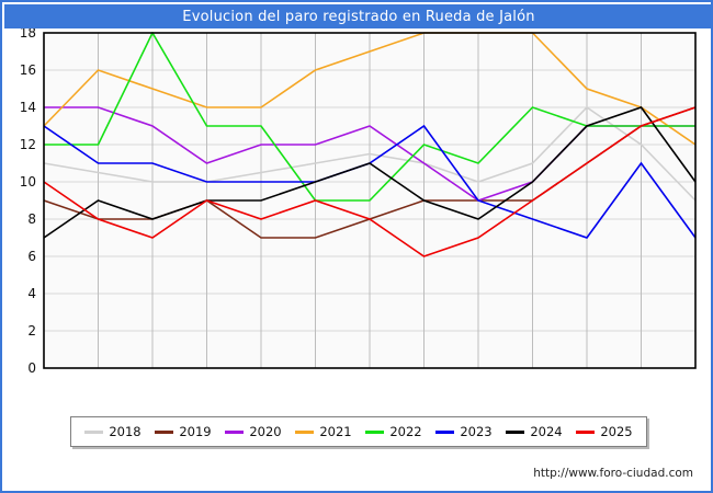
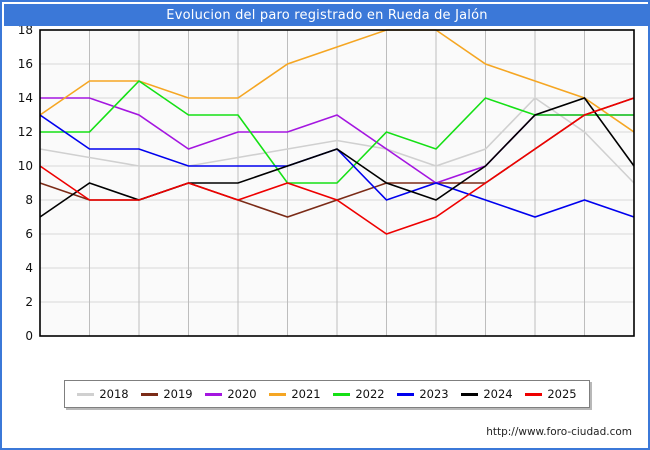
2021/ENE: 16 -> 15
2022/FEB: 18 -> 15
2025/FEB: 7 -> 8
2019/ABR: 7 -> 8
2023/JUL: 13 -> 8
2021/SEP: 18 -> 16
2023/NOV: 11 -> 8
